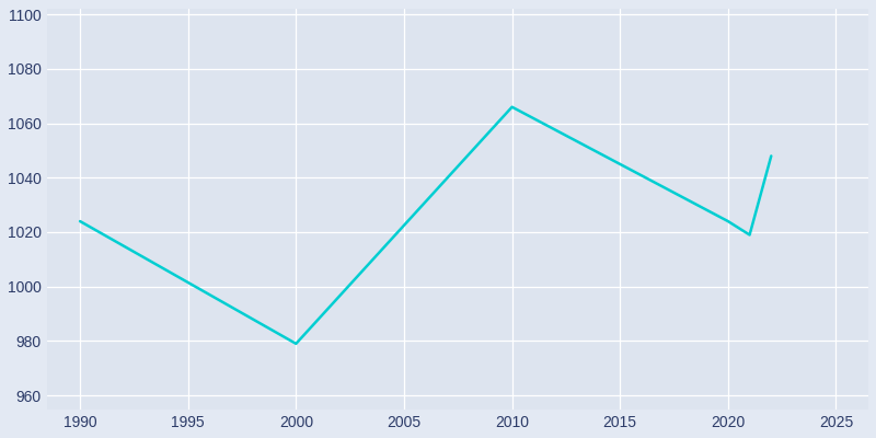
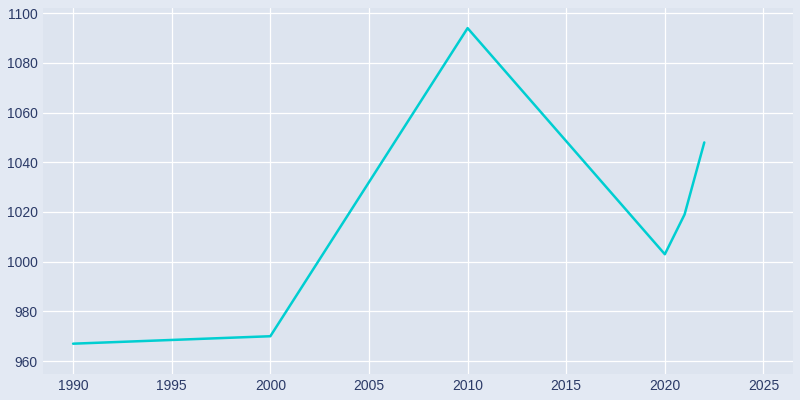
1990: 1024 -> 967
2000: 979 -> 970
2010: 1066 -> 1094
2020: 1024 -> 1003
